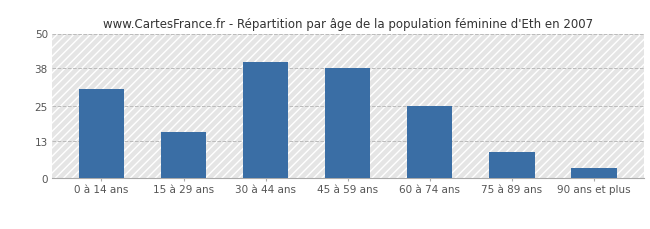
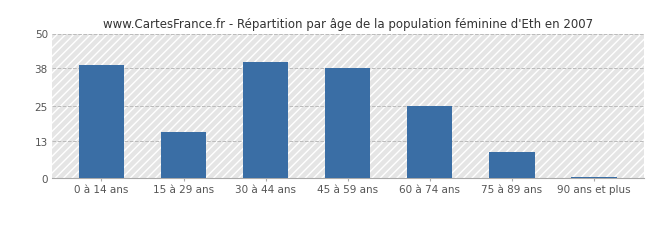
0 à 14 ans: 31.0 -> 39.0
90 ans et plus: 3.5 -> 0.4
